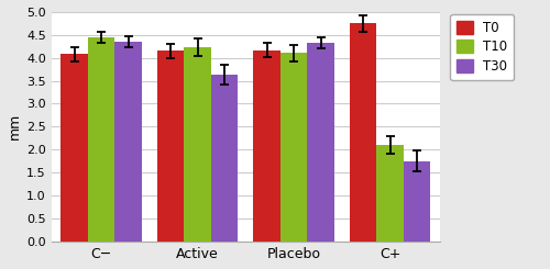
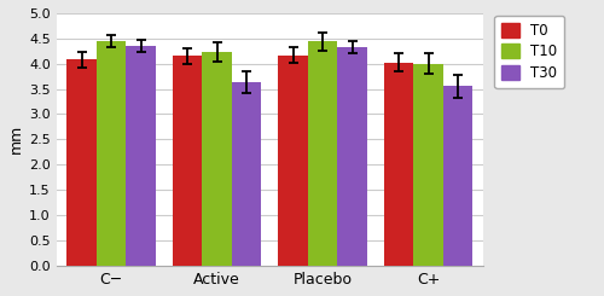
T10/Placebo: 4.10 -> 4.44
T0/C+: 4.75 -> 4.02
T10/C+: 2.10 -> 4.00
T30/C+: 1.75 -> 3.55
